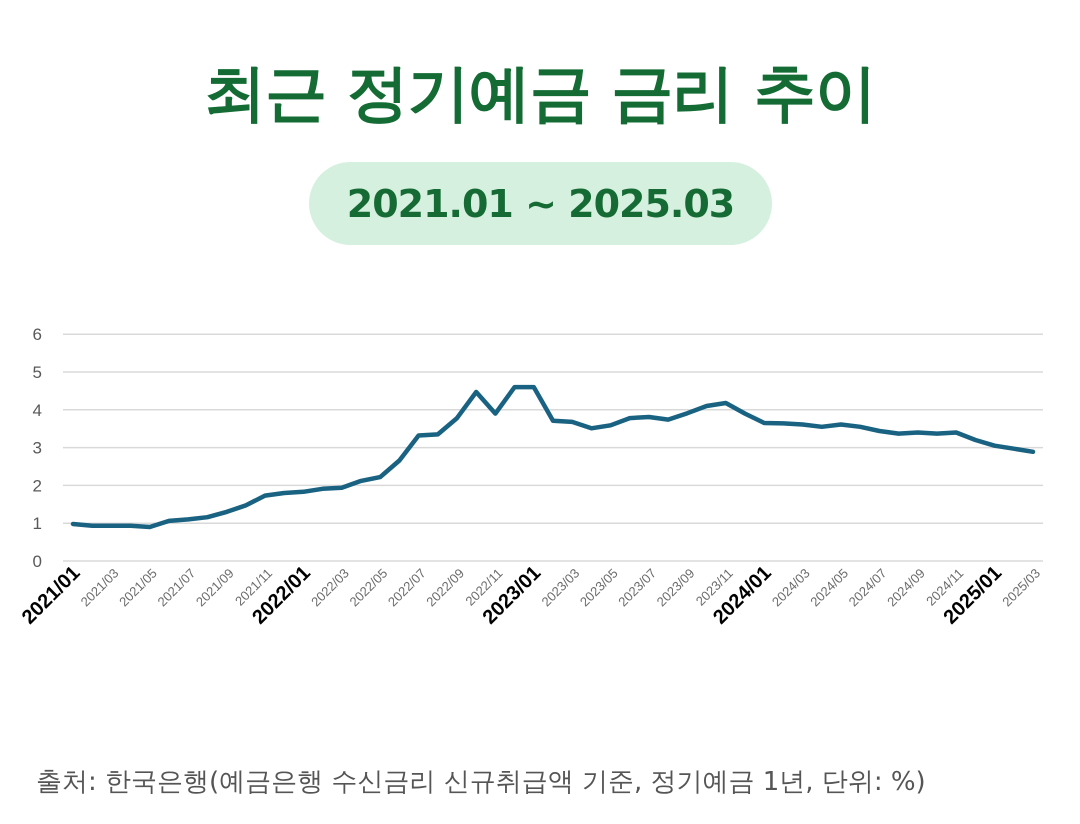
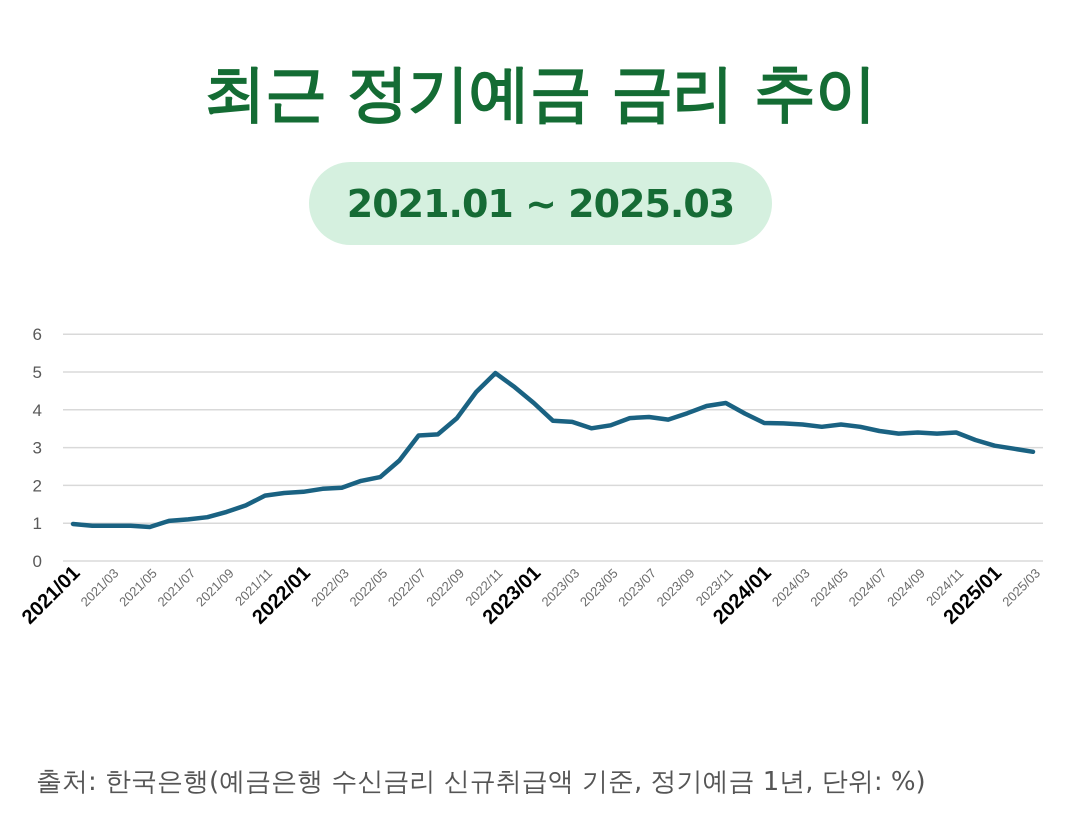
2022/11: 3.9 -> 5.0
2023/01: 4.6 -> 4.2
